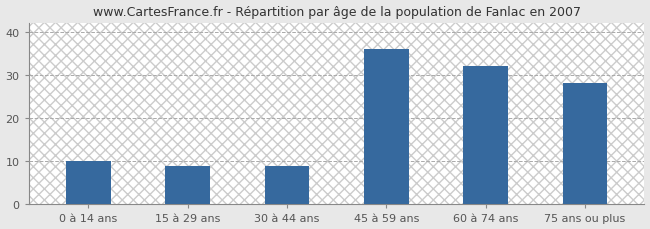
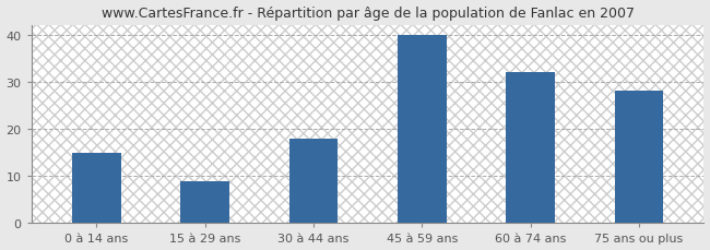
0 à 14 ans: 10 -> 15
30 à 44 ans: 9 -> 18
45 à 59 ans: 36 -> 40
